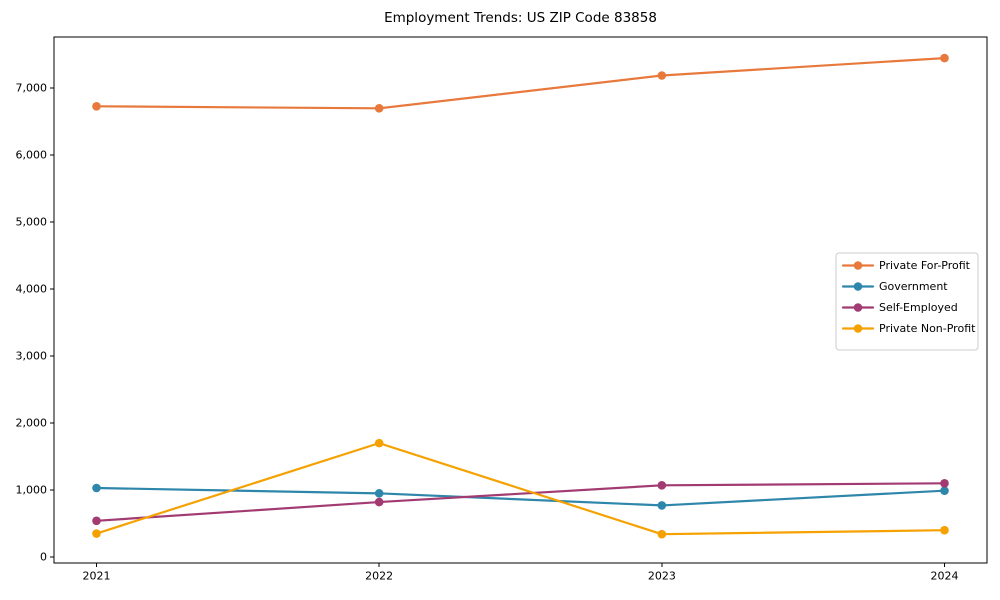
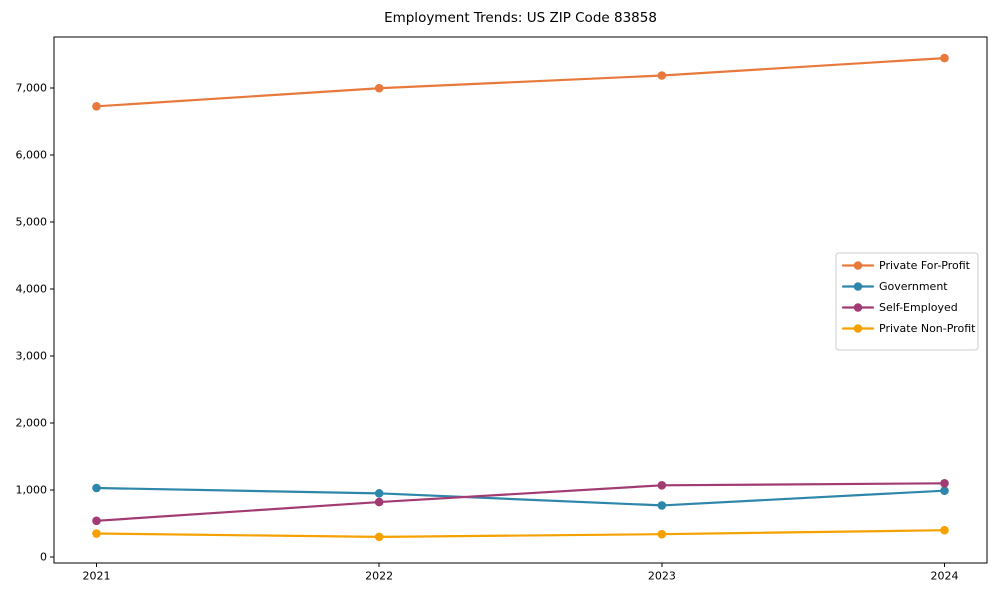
Private For-Profit/2022: 6700 -> 7000
Private Non-Profit/2022: 1700 -> 300
